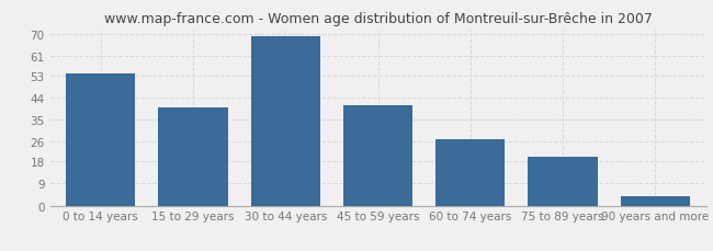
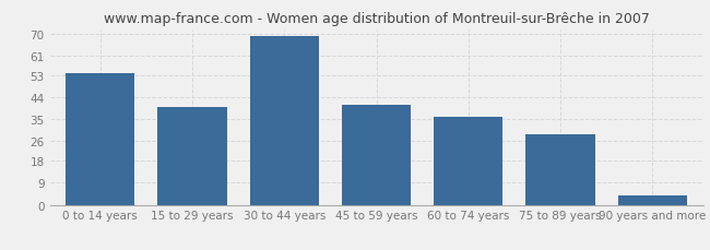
60 to 74 years: 27 -> 36
75 to 89 years: 20 -> 29
